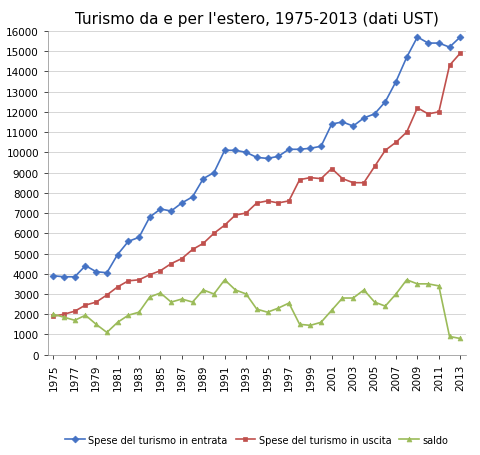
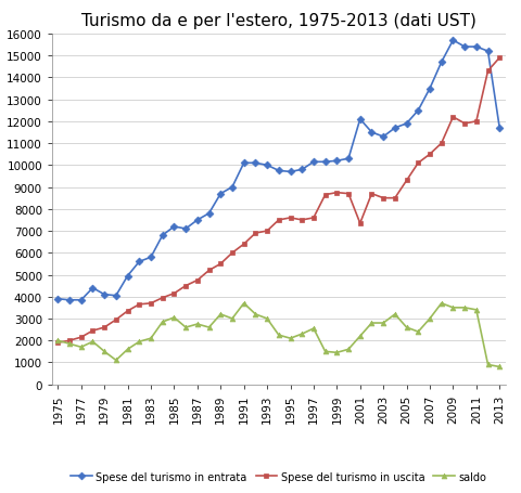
Spese del turismo in entrata/2001: 11400 -> 12100
Spese del turismo in uscita/2001: 9200 -> 7350
Spese del turismo in entrata/2013: 15700 -> 11700
